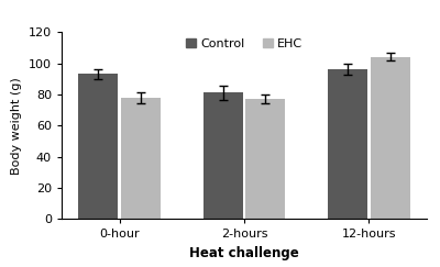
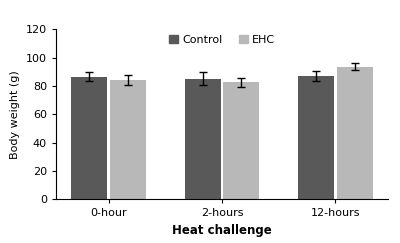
Control/0-hour: 93 -> 86
EHC/0-hour: 78 -> 84
Control/2-hours: 81 -> 85
EHC/2-hours: 77 -> 82
Control/12-hours: 96 -> 87
EHC/12-hours: 104 -> 94
